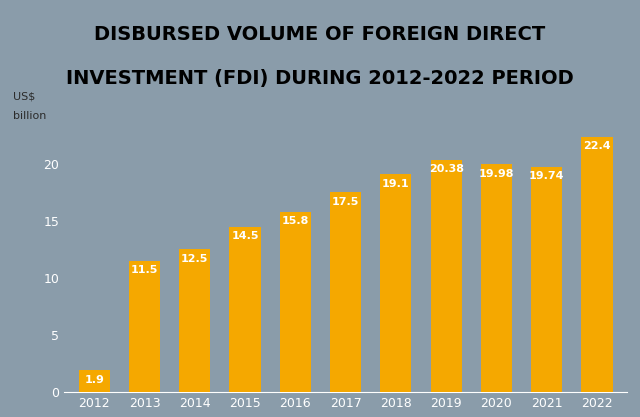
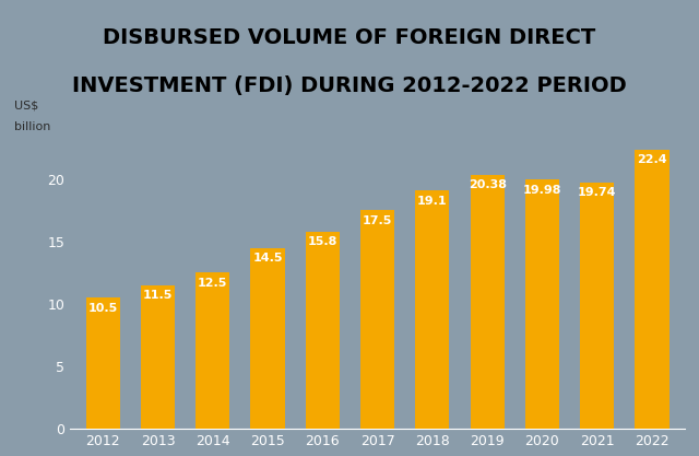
2012: 1.9 -> 10.5
